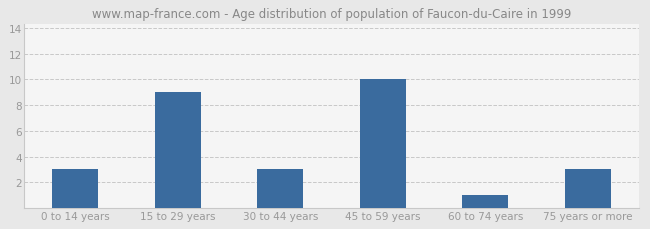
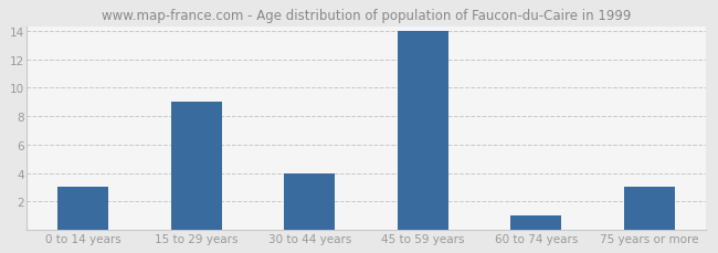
30 to 44 years: 3 -> 4
45 to 59 years: 10 -> 14
